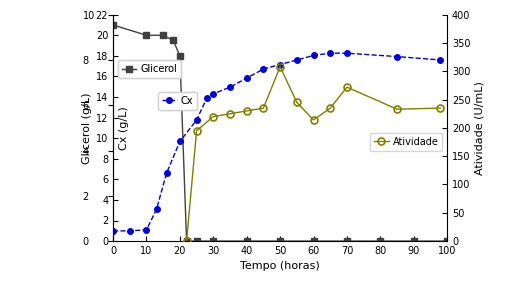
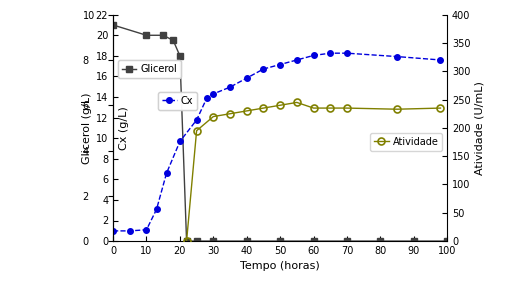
Atividade/50: 308 -> 240
Atividade/60: 214 -> 235
Atividade/70: 272 -> 235
